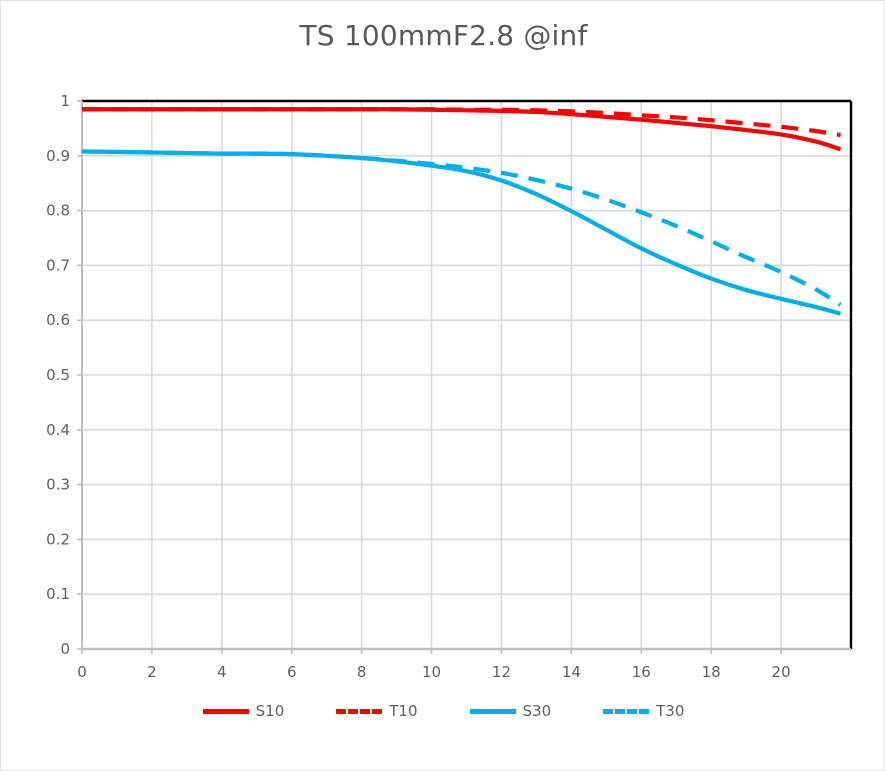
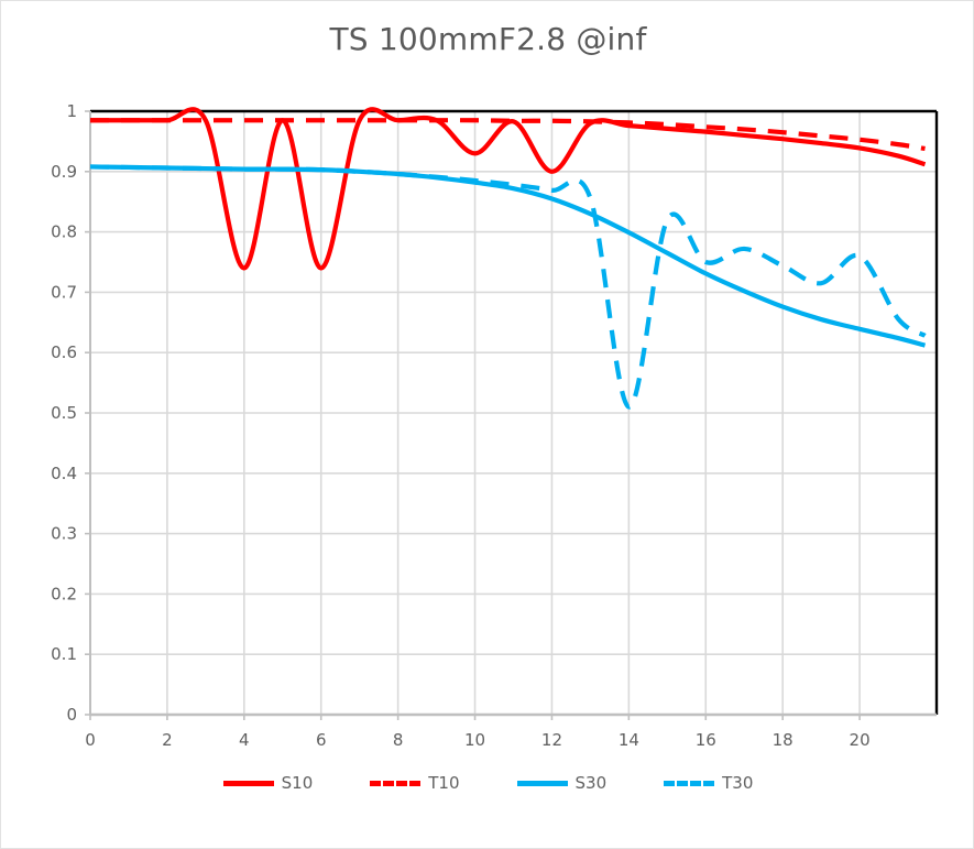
S10/4: 0.98 -> 0.74
S10/6: 0.98 -> 0.74
S10/10: 0.98 -> 0.93
S10/12: 0.98 -> 0.90
T30/14: 0.84 -> 0.51
T30/16: 0.80 -> 0.75
T30/20: 0.69 -> 0.76
